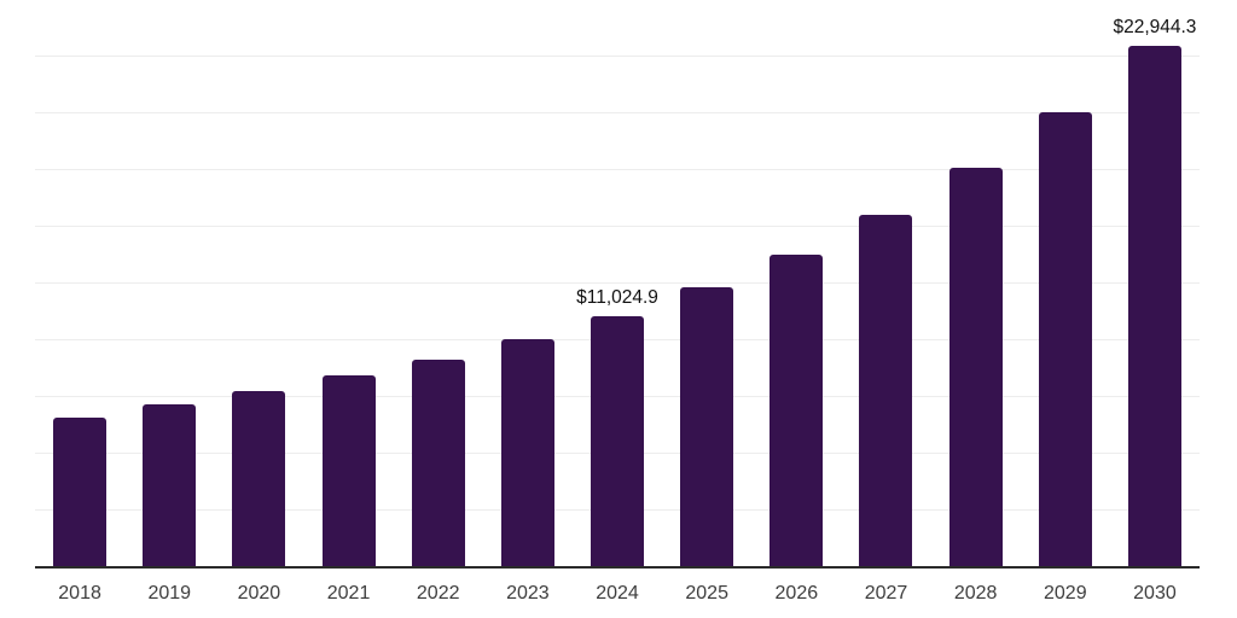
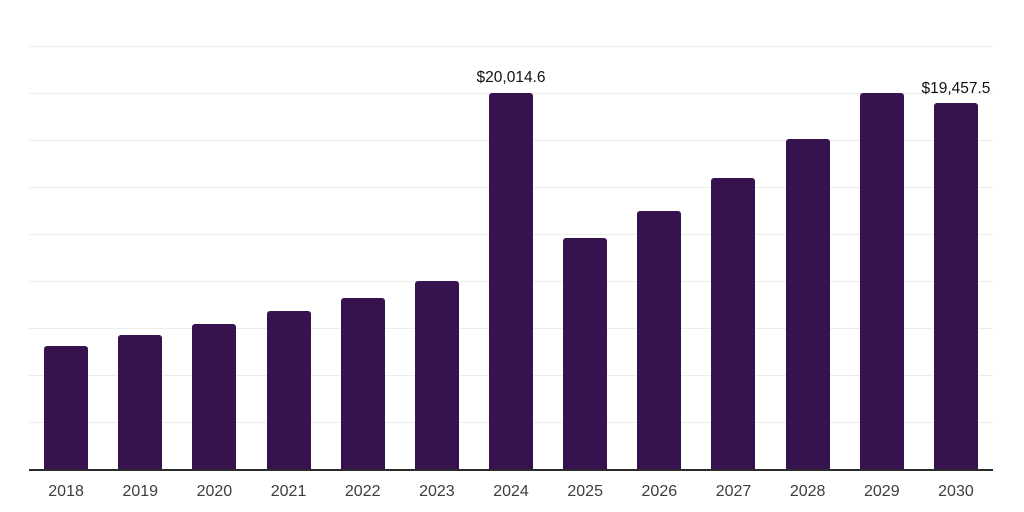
2024: $11,024.9 -> $20,014.6
2030: $22,944.3 -> $19,457.5
